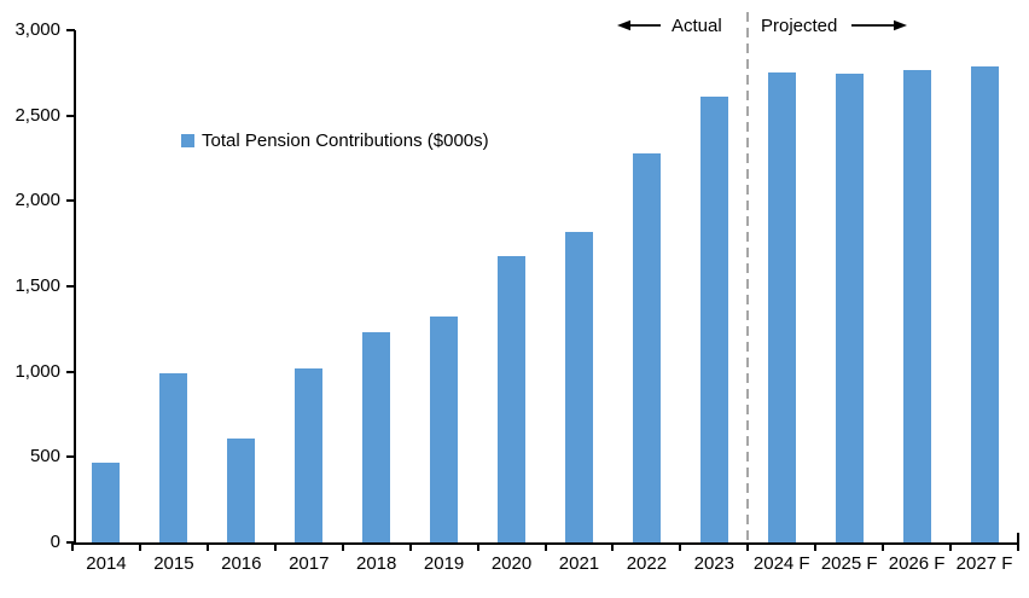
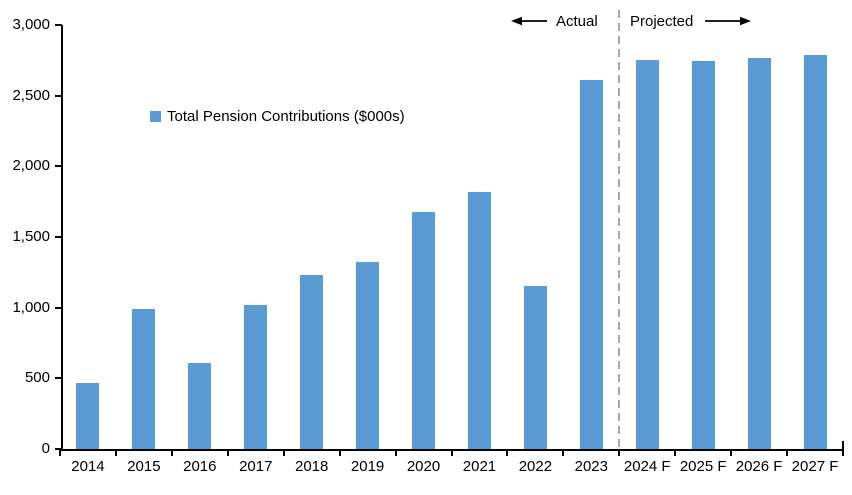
2022: 2280 -> 1150
